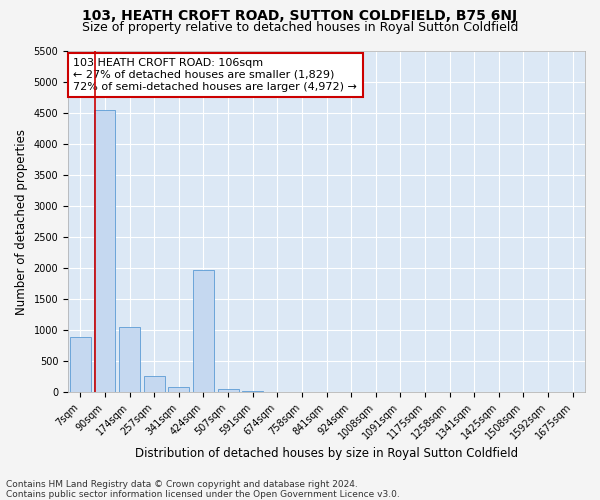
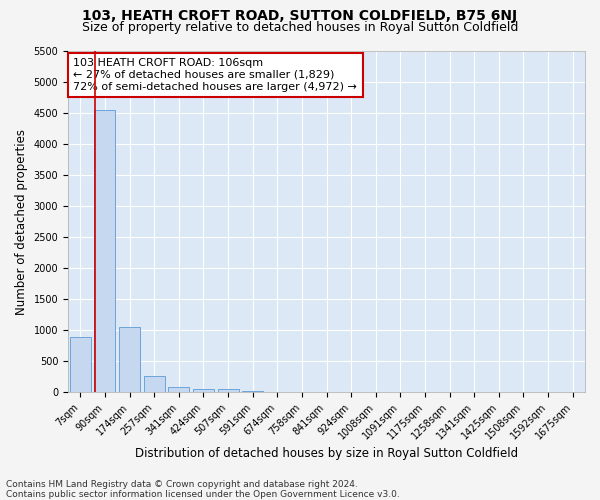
424sqm: 1980 -> 60
